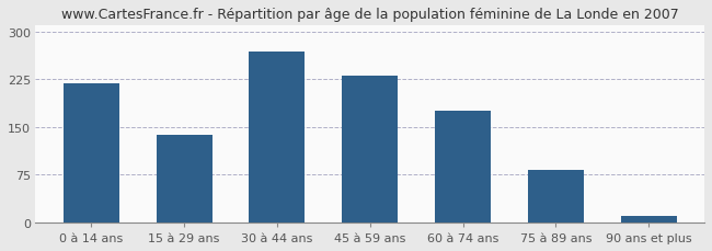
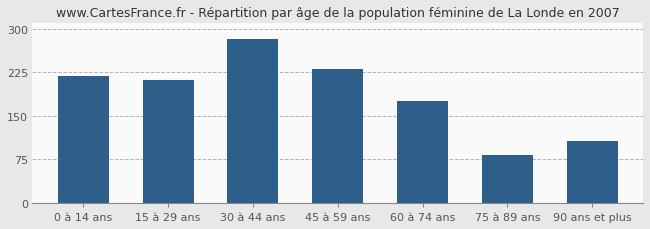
15 à 29 ans: 138 -> 212
30 à 44 ans: 268 -> 282
90 ans et plus: 10 -> 106
